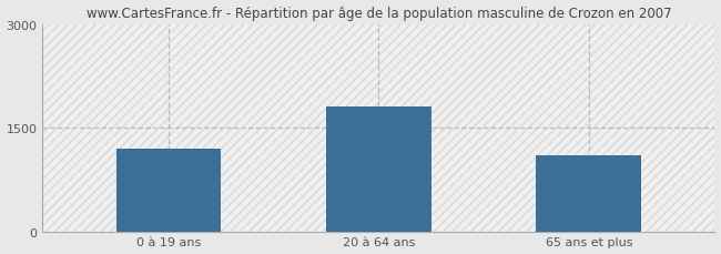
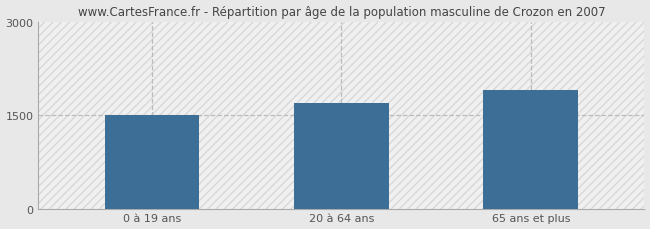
0 à 19 ans: 1200 -> 1500
20 à 64 ans: 1800 -> 1700
65 ans et plus: 1100 -> 1900
